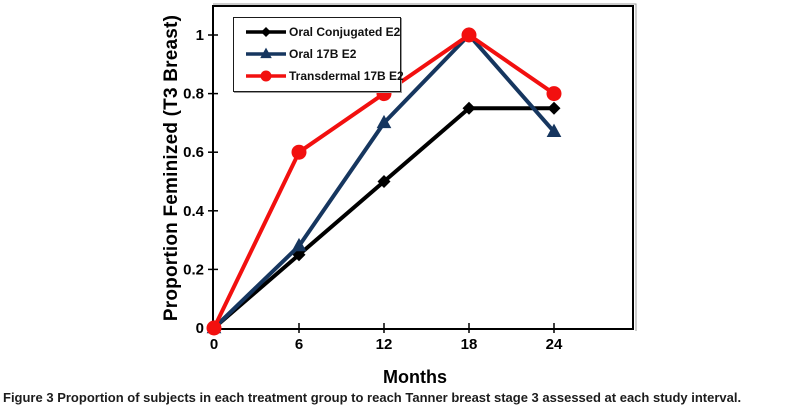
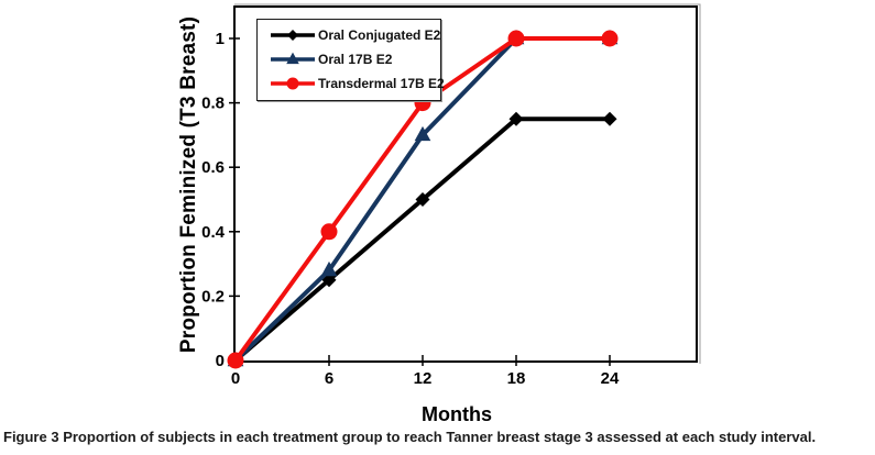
Transdermal 17B E2/6: 0.6 -> 0.4
Oral 17B E2/24: 0.67 -> 1.00
Transdermal 17B E2/24: 0.8 -> 1.0
